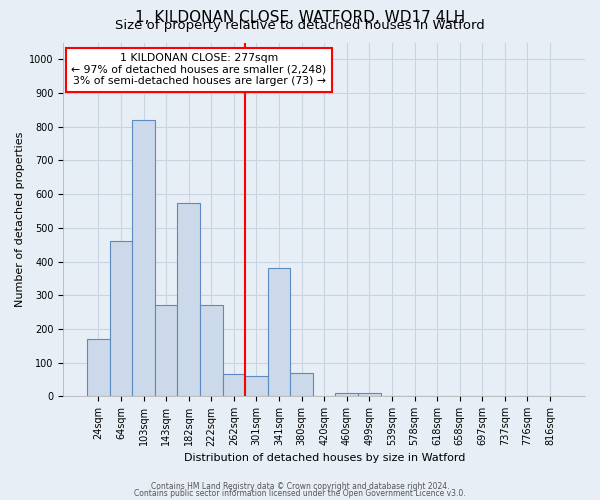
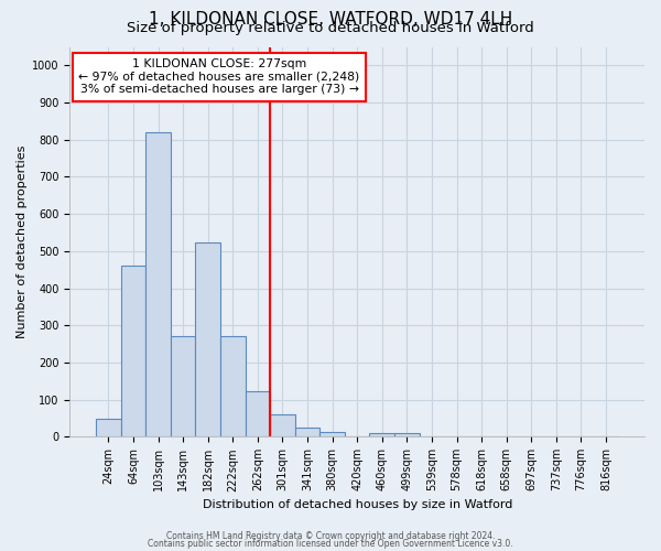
24sqm: 170 -> 47
182sqm: 575 -> 522
262sqm: 65 -> 122
341sqm: 380 -> 25
380sqm: 70 -> 12
